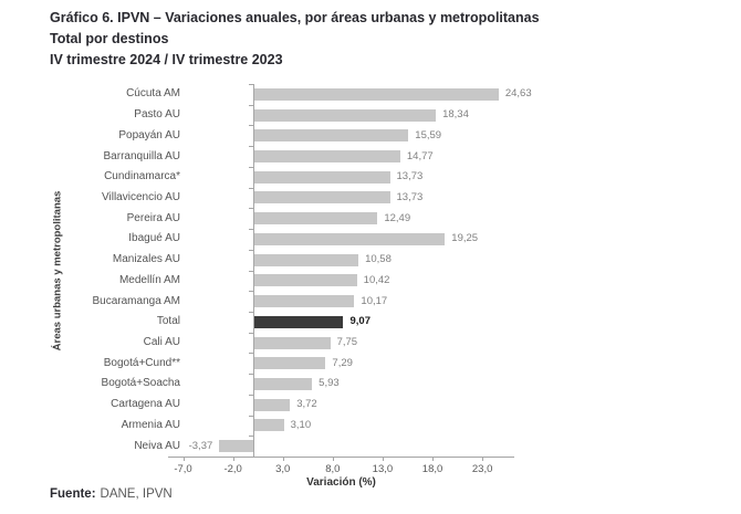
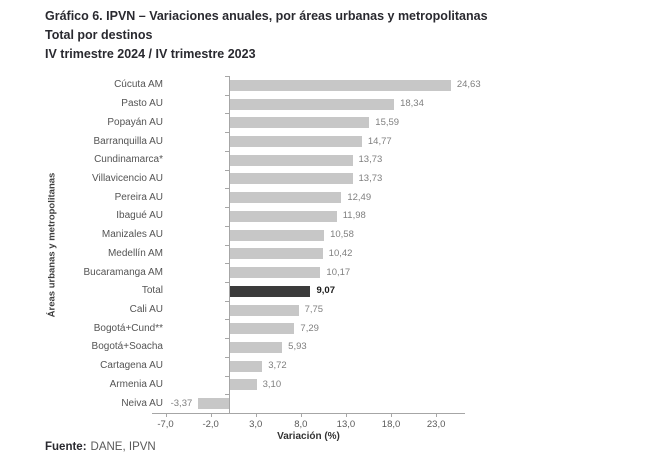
Ibagué AU: 19,25 -> 11,98
